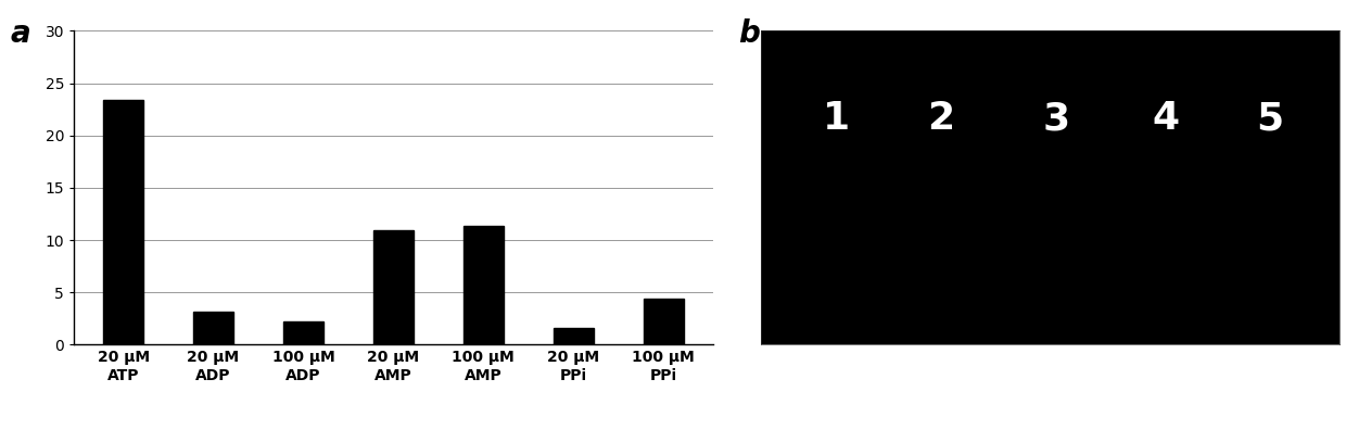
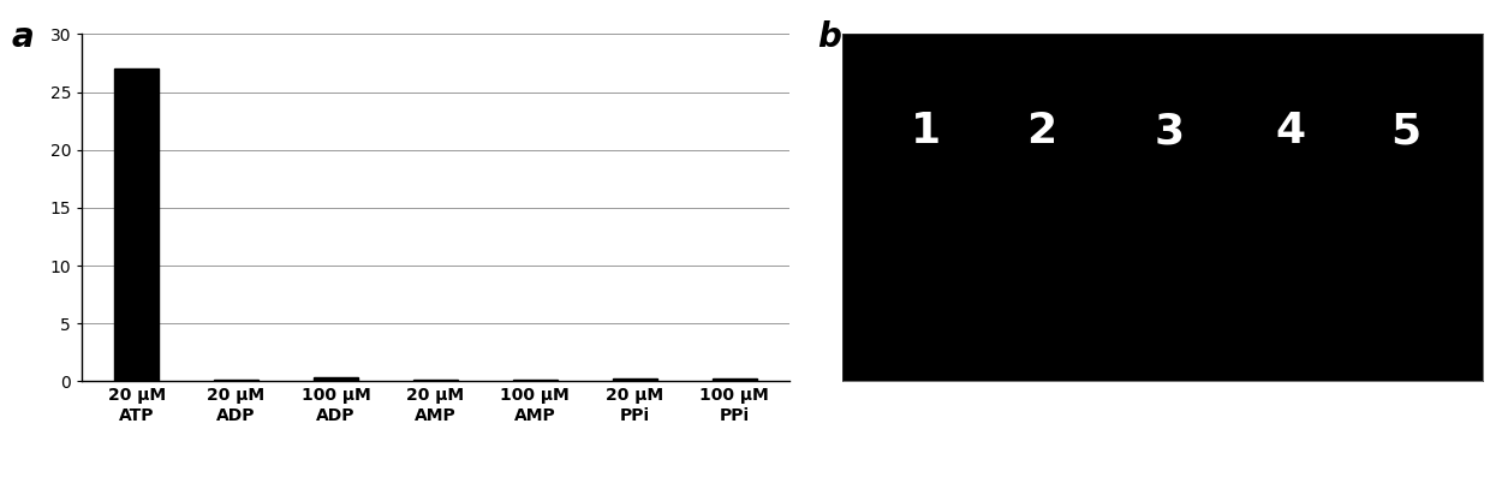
20 μM ATP: 23.4 -> 27.0
20 μM ADP: 3.2 -> 0.2
100 μM ADP: 2.2 -> 0.4
20 μM AMP: 11.0 -> 0.2
100 μM AMP: 11.4 -> 0.2
20 μM PPi: 1.6 -> 0.2
100 μM PPi: 4.4 -> 0.3
